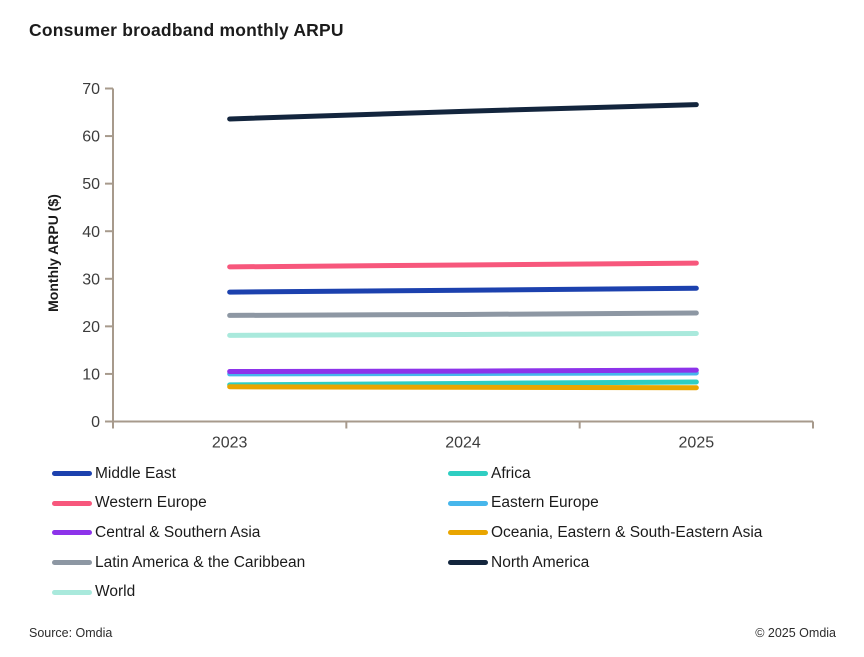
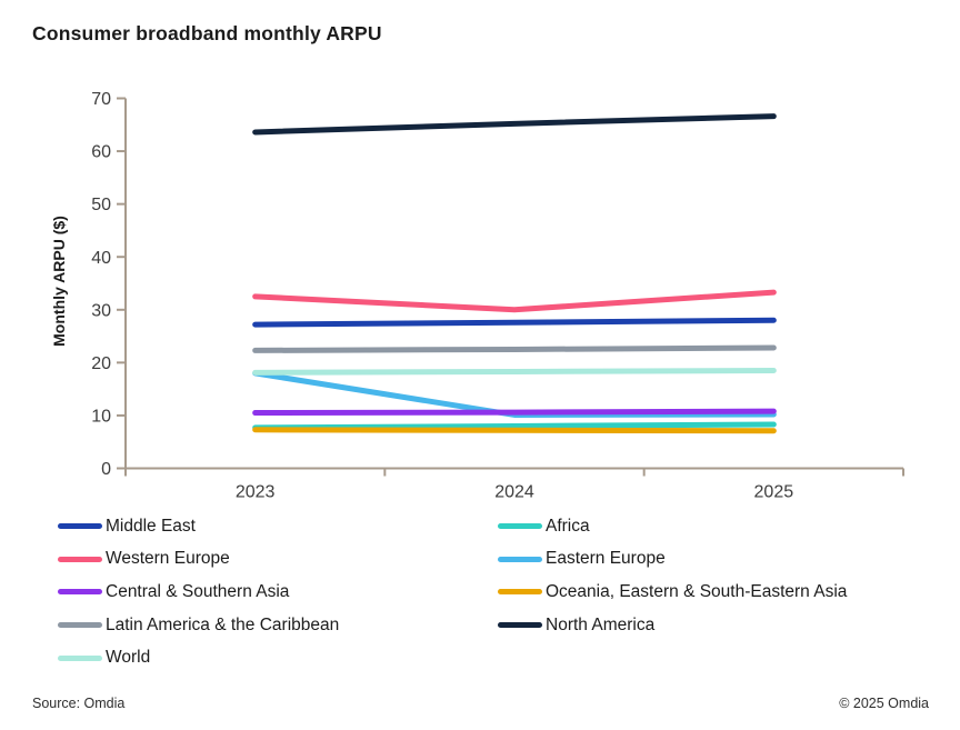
Eastern Europe/2023: 10 -> 18
Western Europe/2024: 33 -> 30
